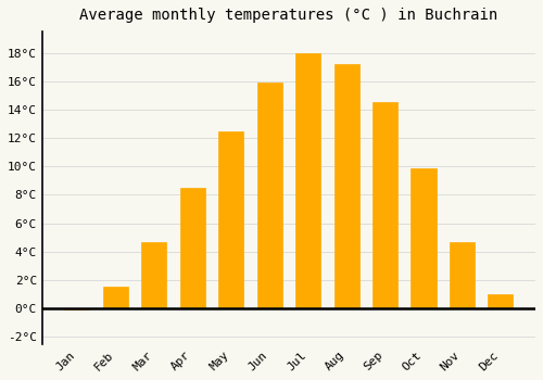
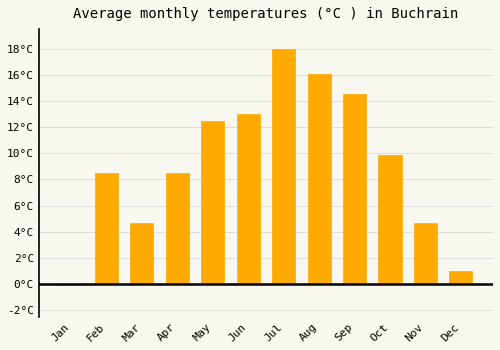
Feb: 1.5°C -> 8.5°C
Jun: 15.9°C -> 13.0°C
Aug: 17.2°C -> 16.1°C
